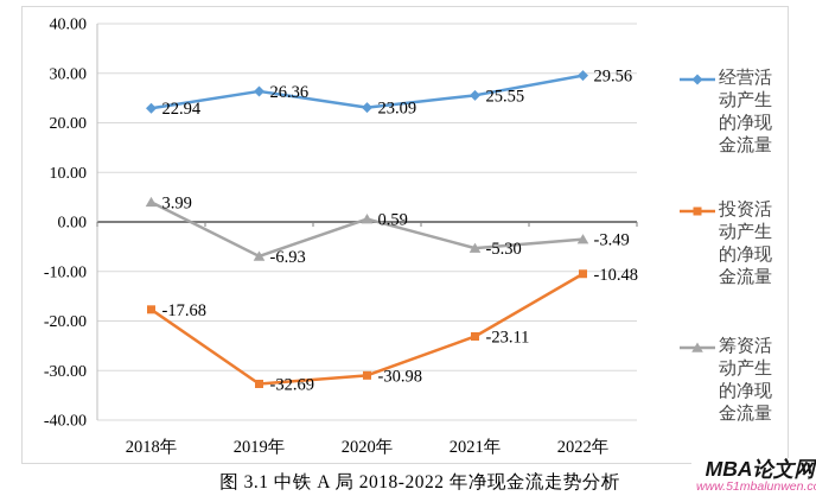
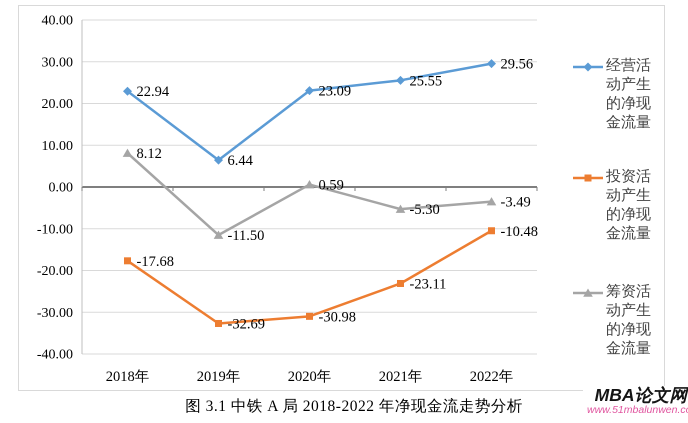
筹资活动产生的净现金流量/2018年: 3.99 -> 8.12
经营活动产生的净现金流量/2019年: 26.36 -> 6.44
筹资活动产生的净现金流量/2019年: -6.93 -> -11.50
